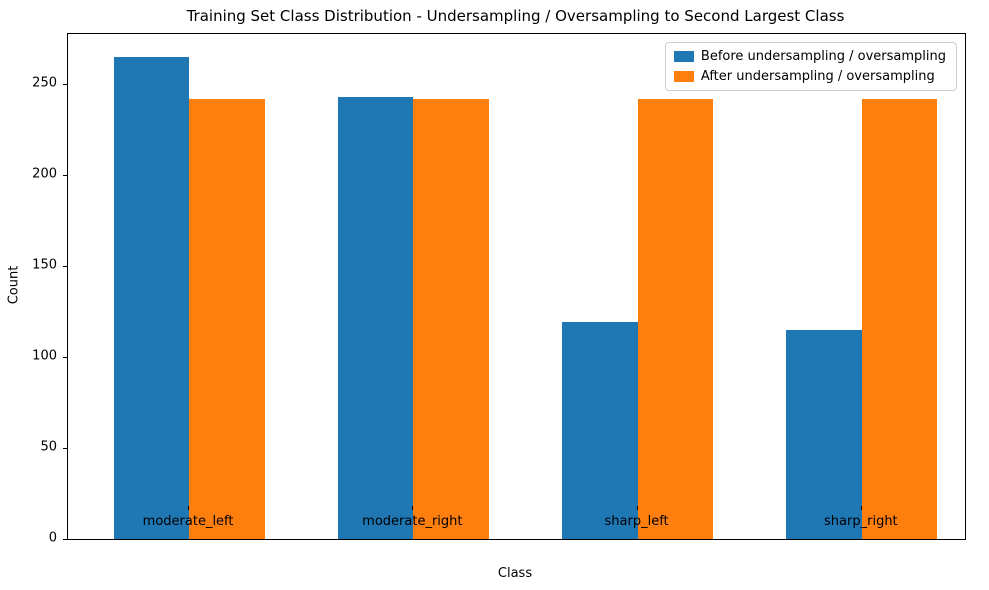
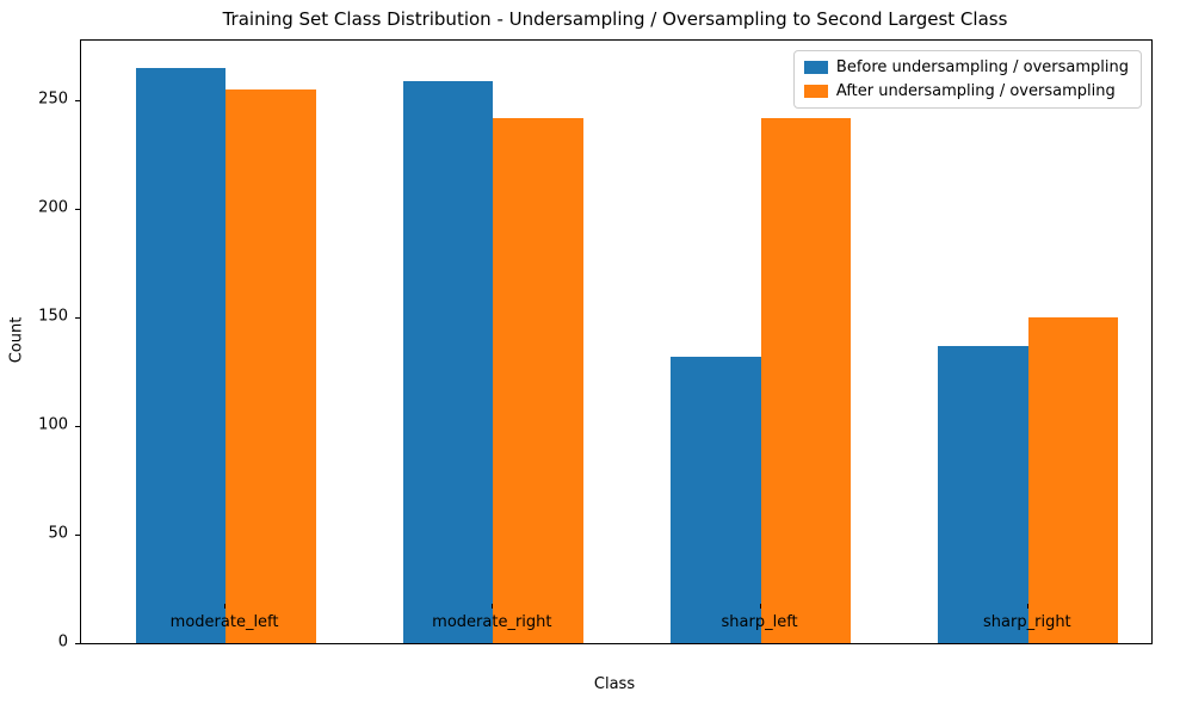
After undersampling / oversampling/moderate_left: 242 -> 255
Before undersampling / oversampling/moderate_right: 243 -> 259
Before undersampling / oversampling/sharp_left: 119 -> 132
Before undersampling / oversampling/sharp_right: 115 -> 137
After undersampling / oversampling/sharp_right: 242 -> 150
